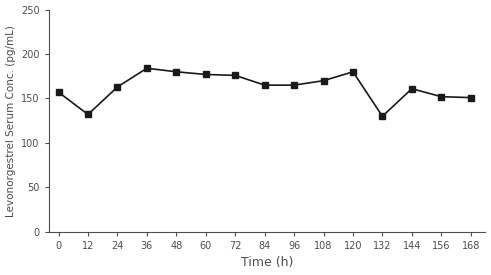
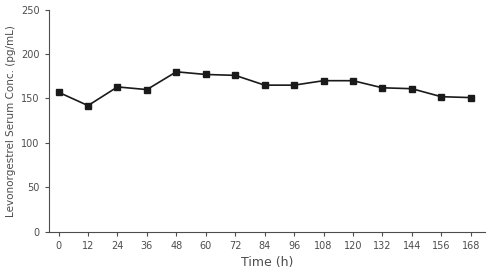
12: 132 -> 142
36: 184 -> 160
120: 180 -> 170
132: 130 -> 162
